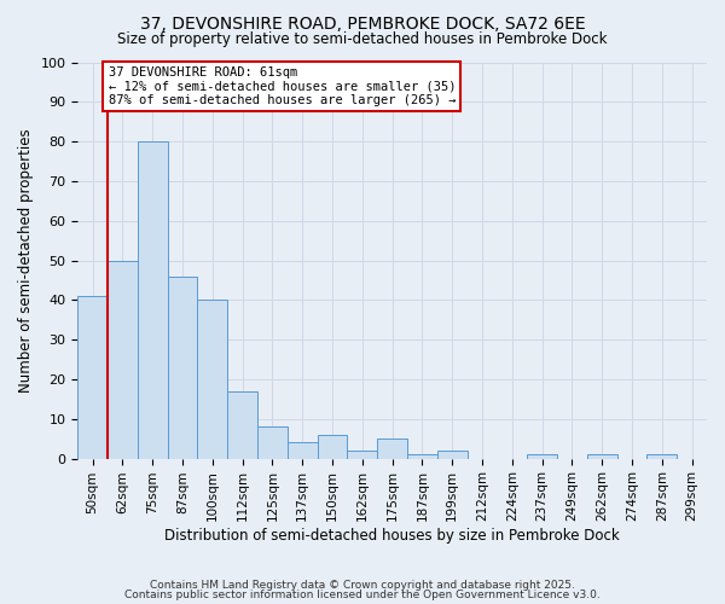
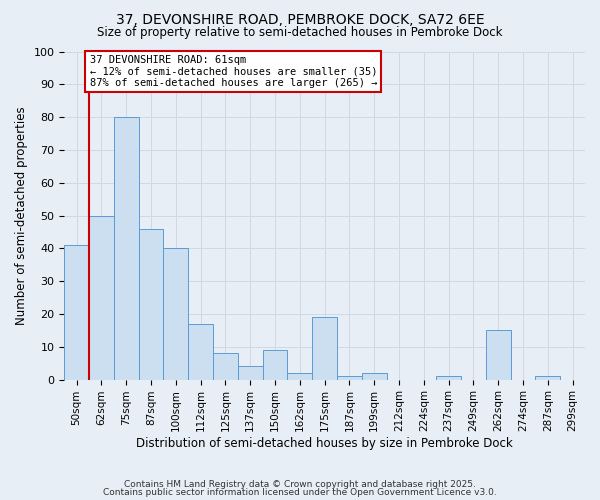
150sqm: 6 -> 9
175sqm: 5 -> 19
262sqm: 1 -> 15
